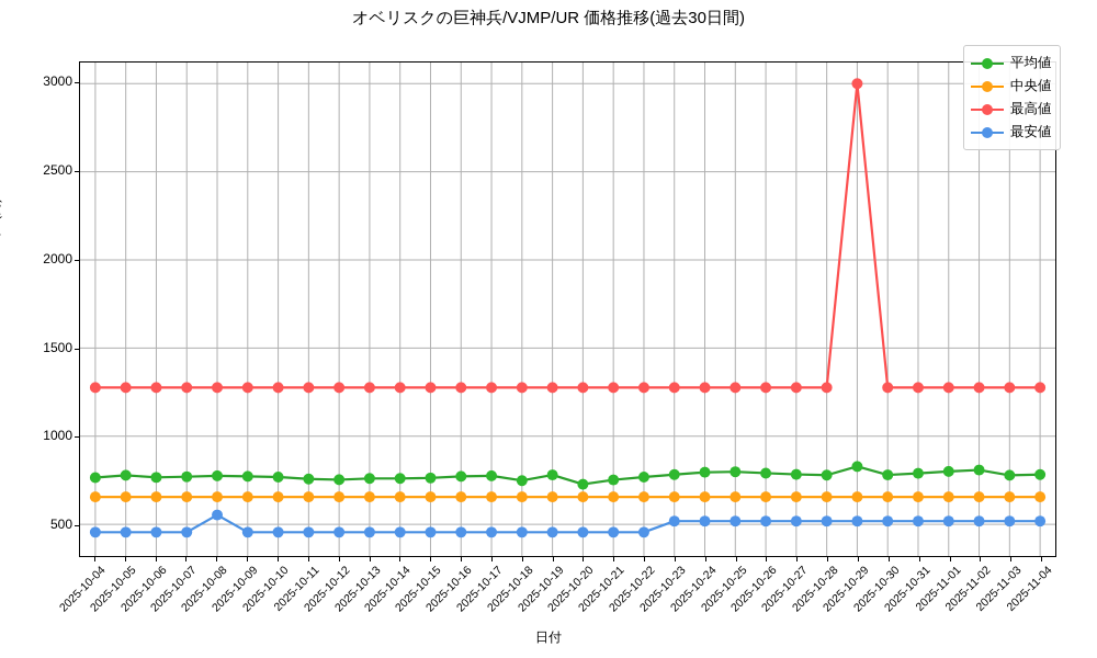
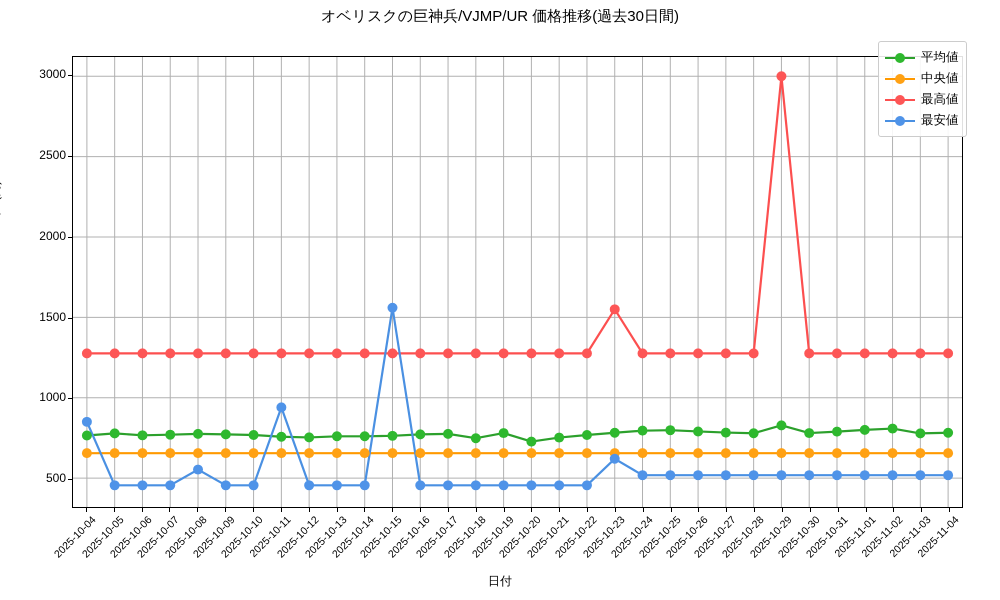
最安値/2025-10-04: 460 -> 850
最安値/2025-10-11: 460 -> 940
最安値/2025-10-15: 460 -> 1560
最高値/2025-10-23: 1280 -> 1550
最安値/2025-10-23: 520 -> 620
